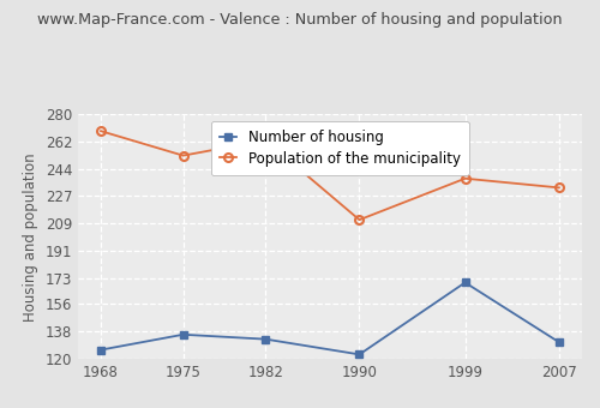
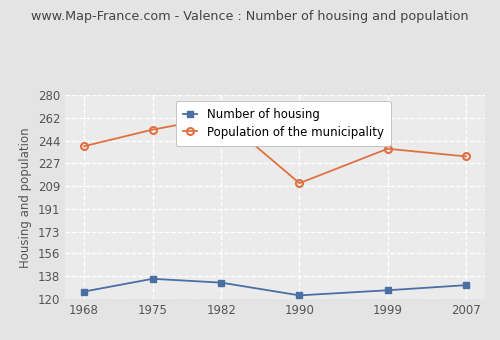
Population of the municipality/1968: 269 -> 240
Number of housing/1999: 170 -> 127
